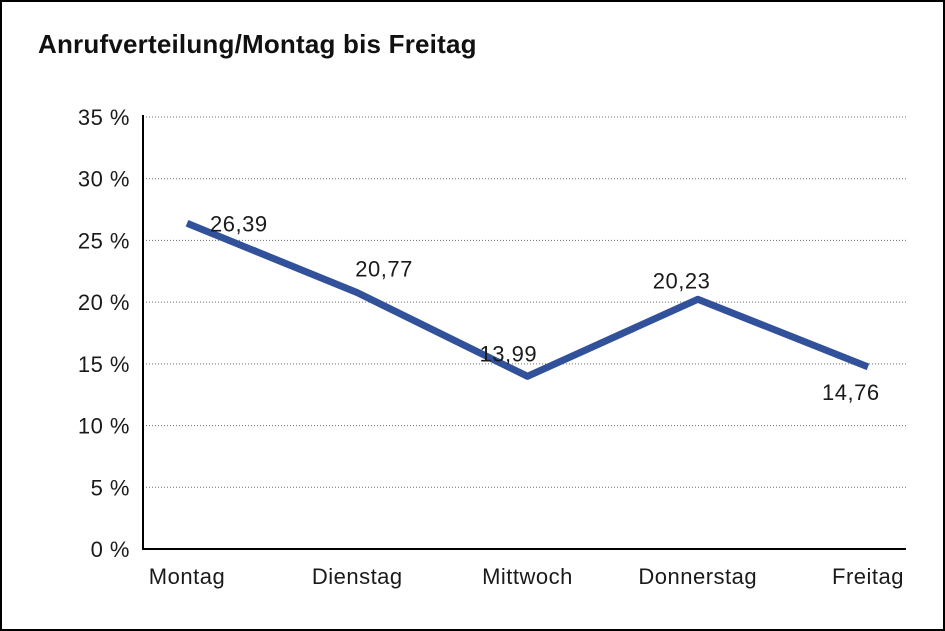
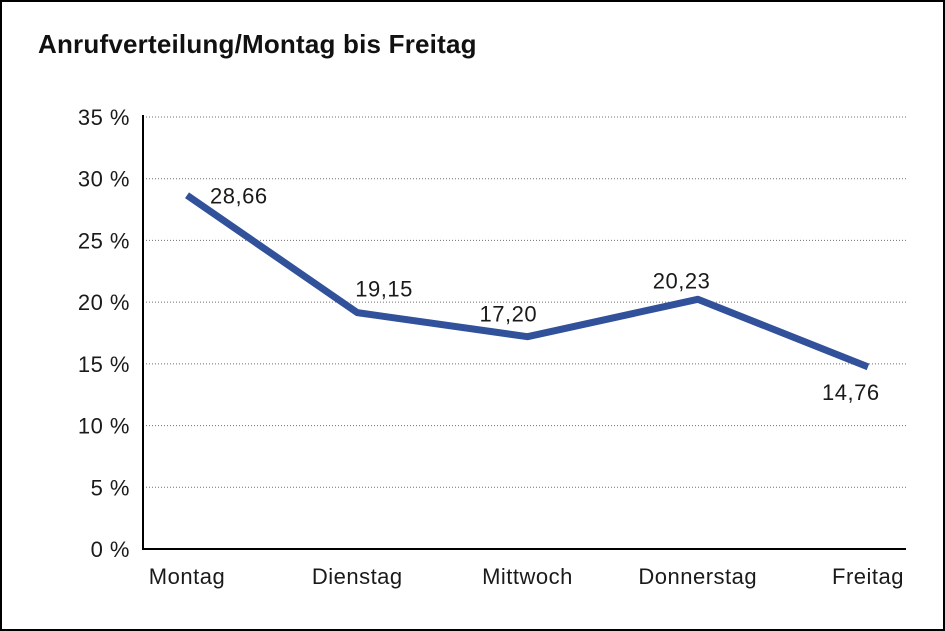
Montag: 26,39 -> 28,66
Dienstag: 20,77 -> 19,15
Mittwoch: 13,99 -> 17,20
